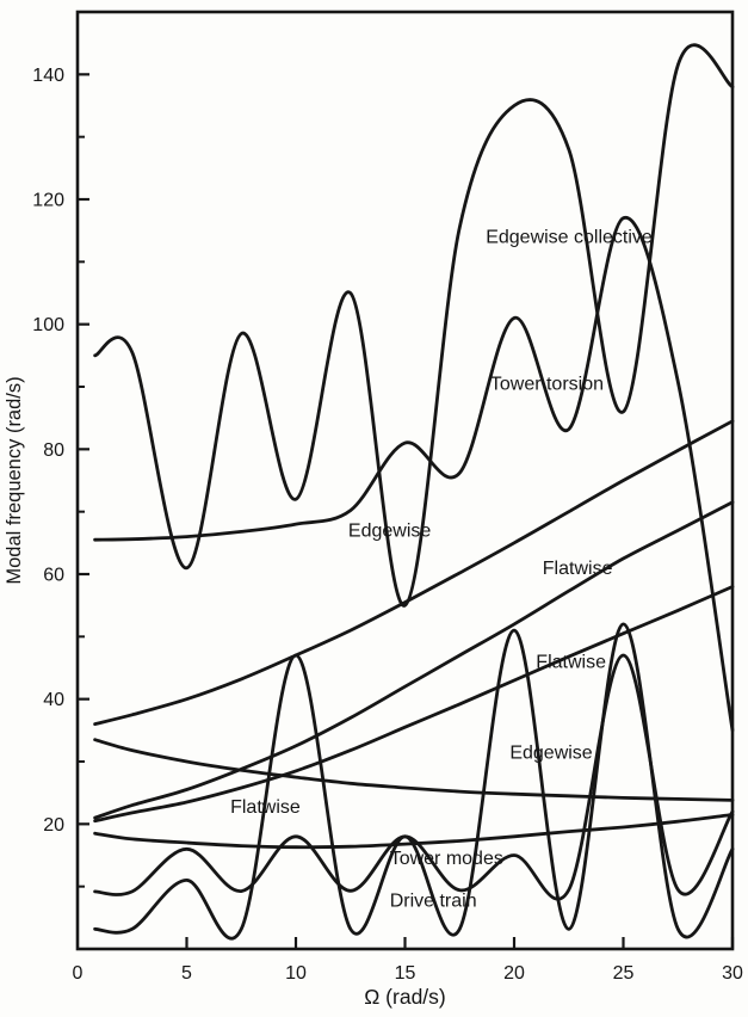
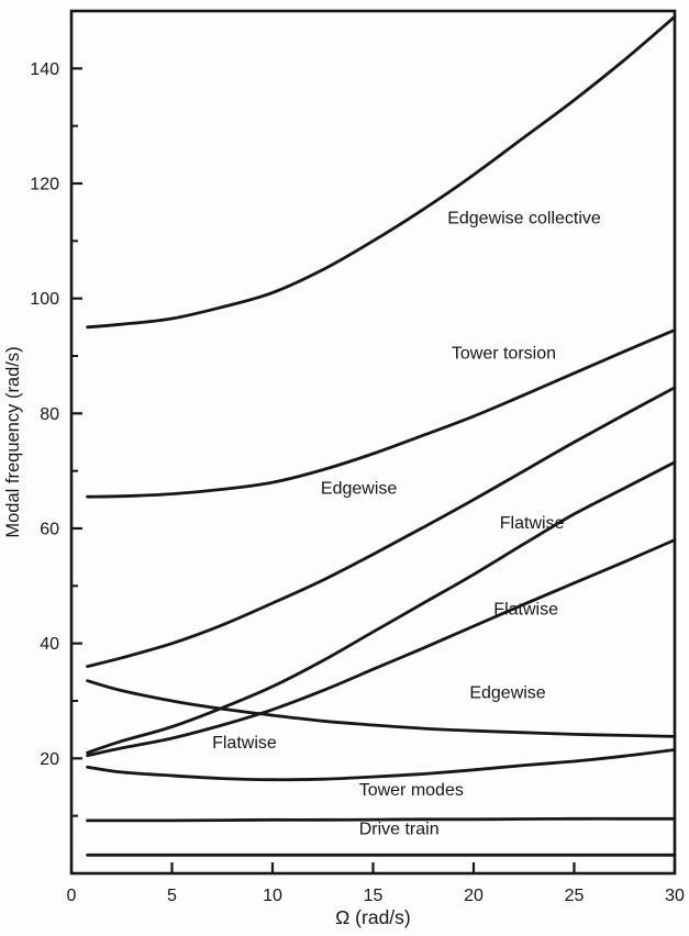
Edgewise collective/5: 61 -> 96
Tower modes/5: 16 -> 9
Drive train/5: 11 -> 3
Edgewise collective/10: 72 -> 101
Tower modes/10: 18 -> 9
Drive train/10: 47 -> 3
Edgewise collective/15: 55 -> 110
Tower torsion/15: 81 -> 73
Tower modes/15: 18 -> 9
Drive train/15: 18 -> 3
Edgewise collective/20: 135 -> 122
Tower torsion/20: 101 -> 80
Tower modes/20: 15 -> 9
Drive train/20: 51 -> 3
Edgewise collective/25: 86 -> 134
Tower torsion/25: 117 -> 87
Tower modes/25: 47 -> 10
Drive train/25: 52 -> 3
Edgewise collective/30: 138 -> 149
Tower torsion/30: 35 -> 94
Tower modes/30: 22 -> 10
Drive train/30: 16 -> 3
